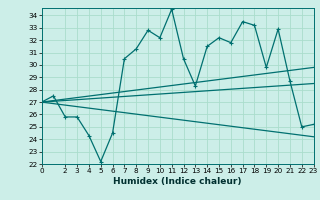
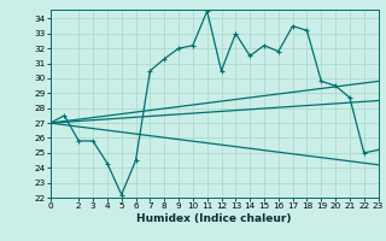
9: 32.8 -> 32.0
13: 28.3 -> 33.0
20: 32.9 -> 29.5
